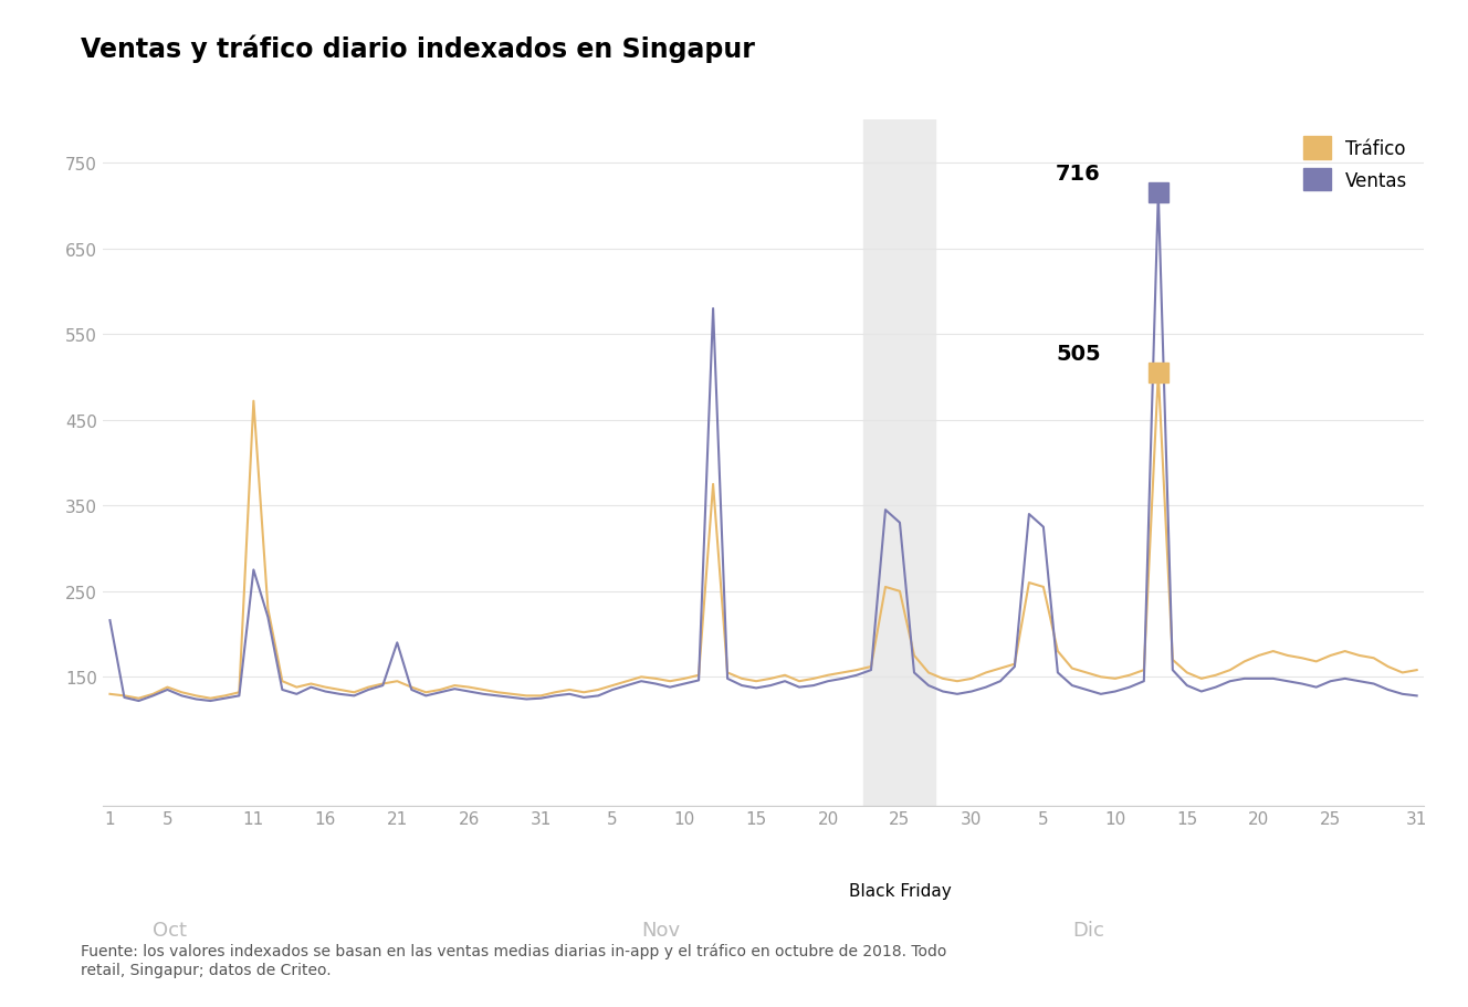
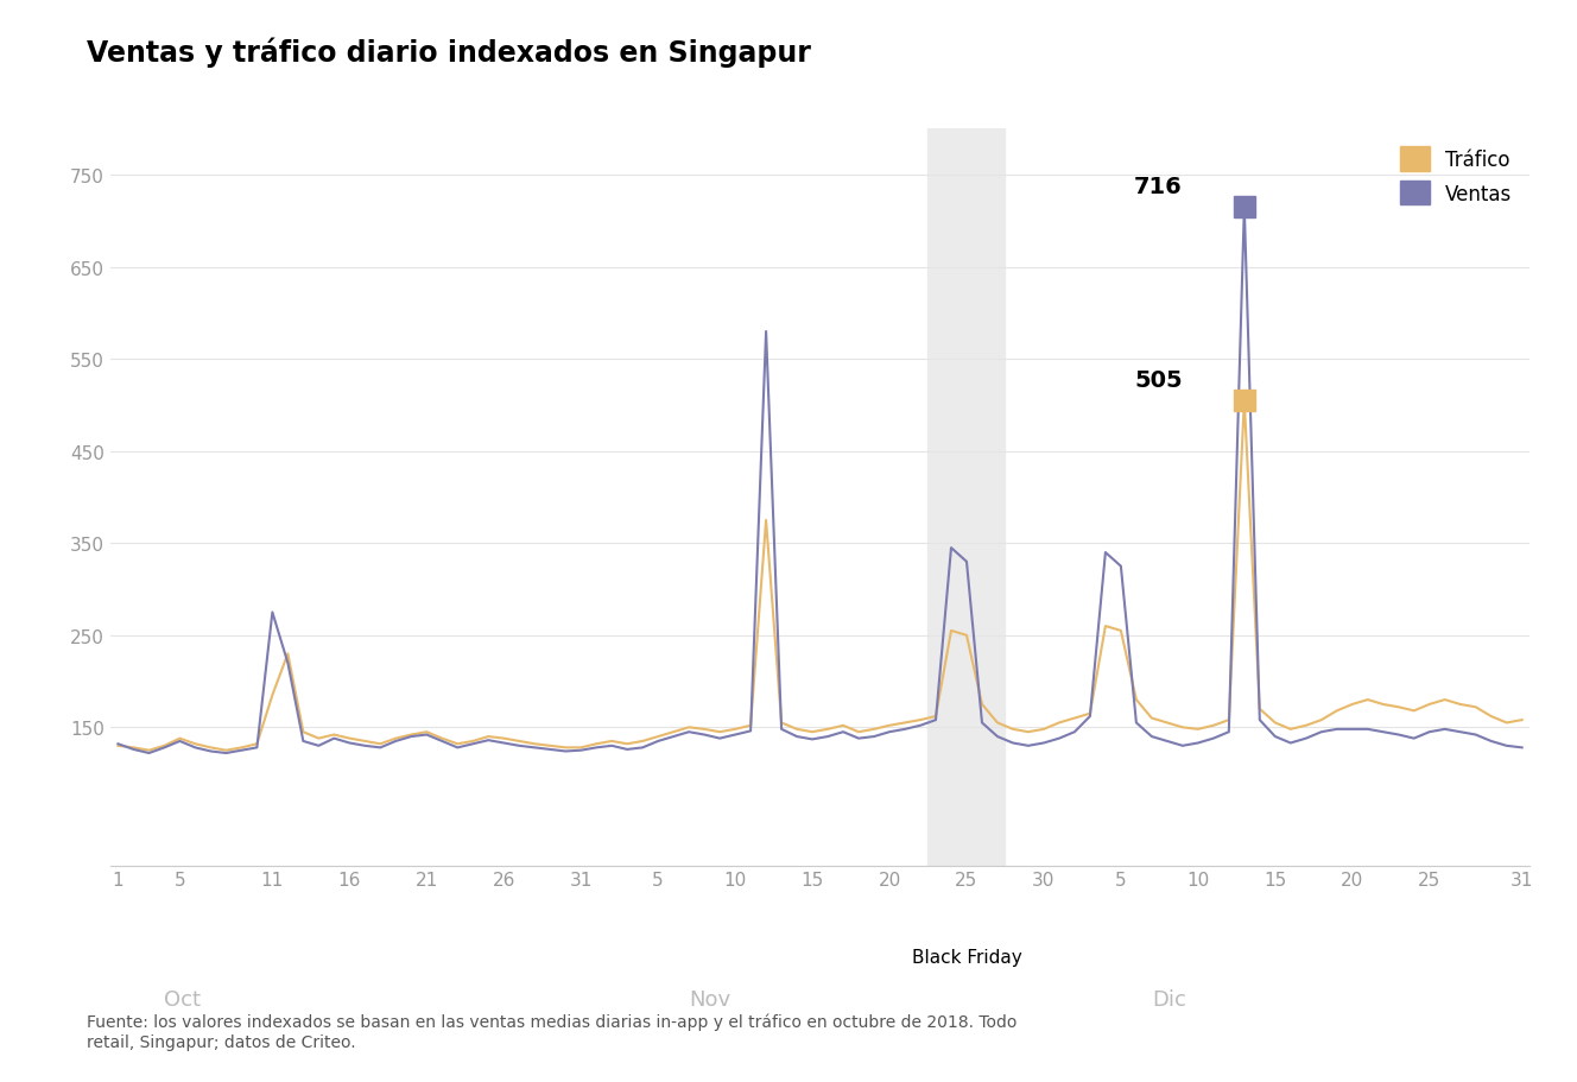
Ventas/1: 216 -> 132
Tráfico/11: 472 -> 185
Ventas/21: 190 -> 142
